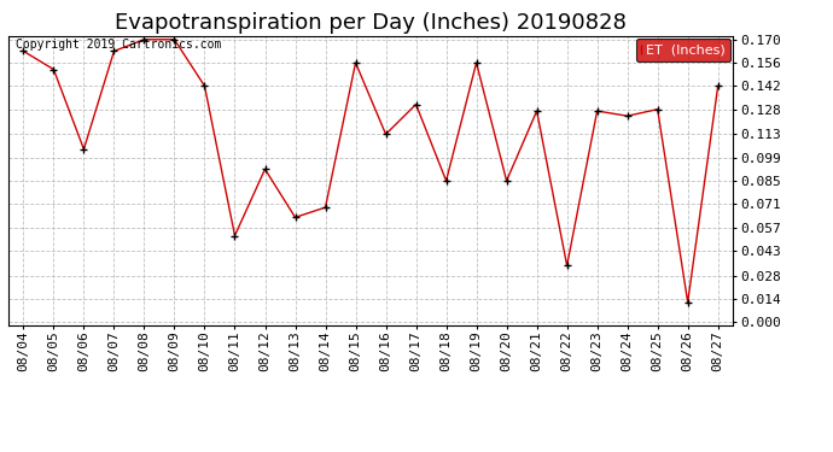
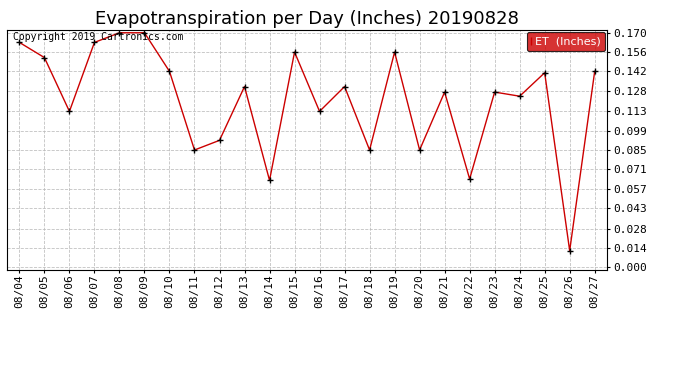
08/06: 0.104 -> 0.113
08/11: 0.052 -> 0.085
08/13: 0.063 -> 0.131
08/14: 0.069 -> 0.063
08/22: 0.034 -> 0.064
08/25: 0.128 -> 0.141
